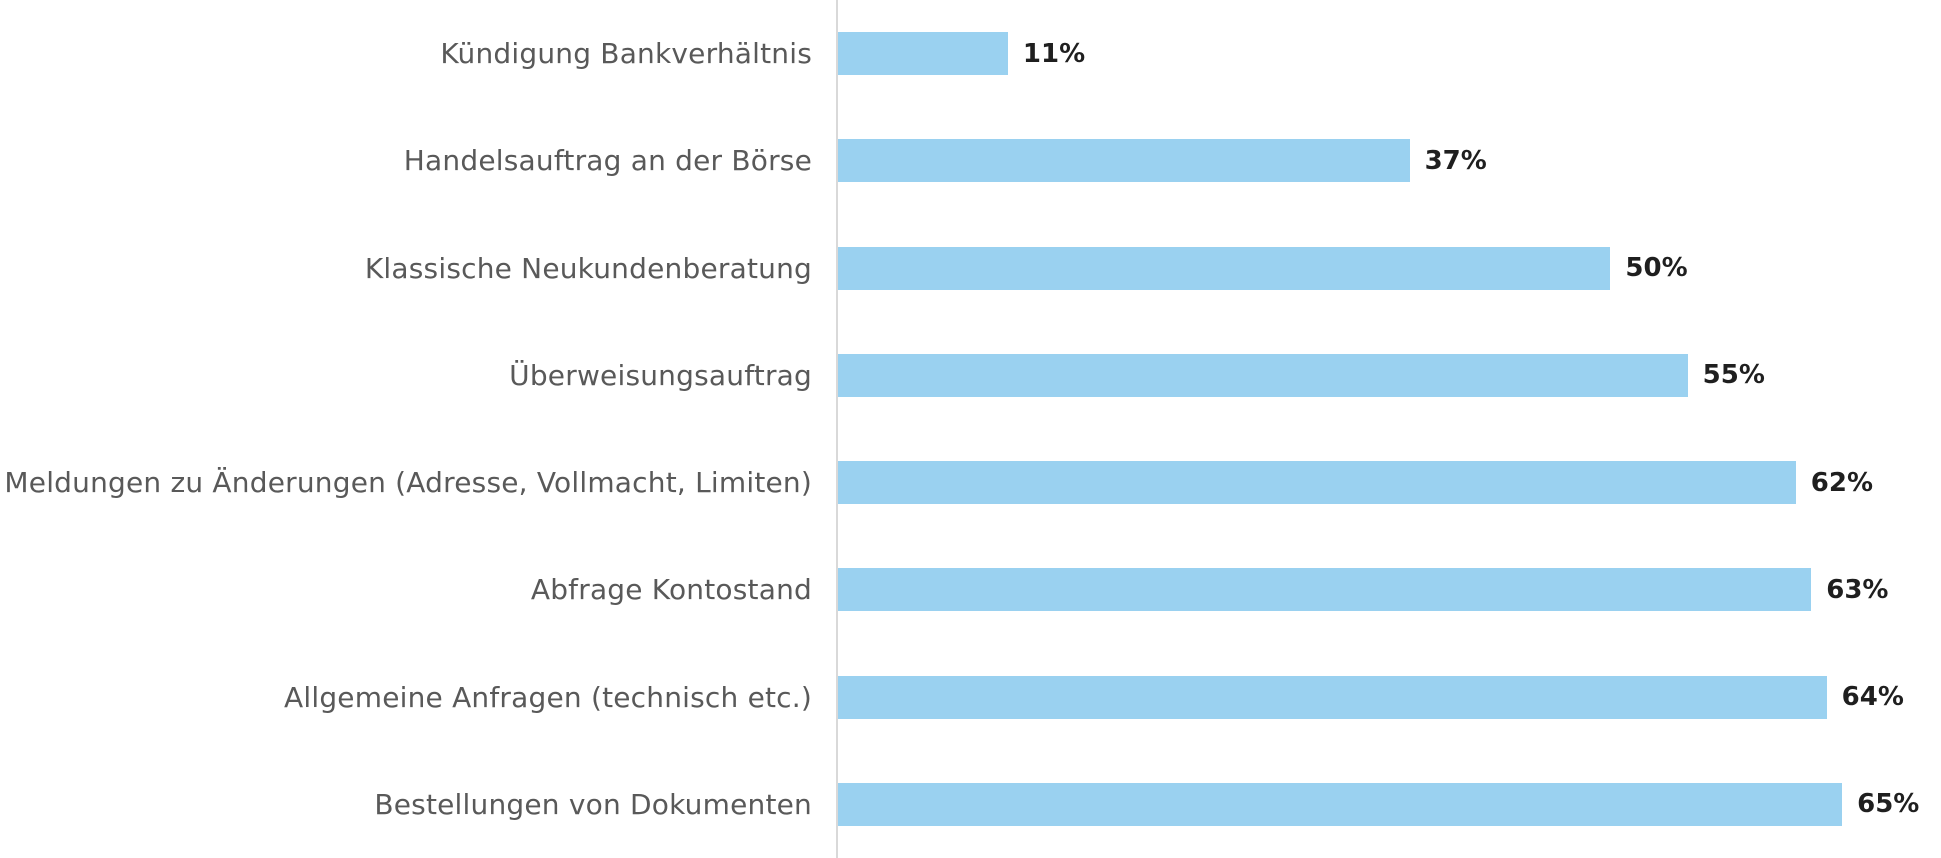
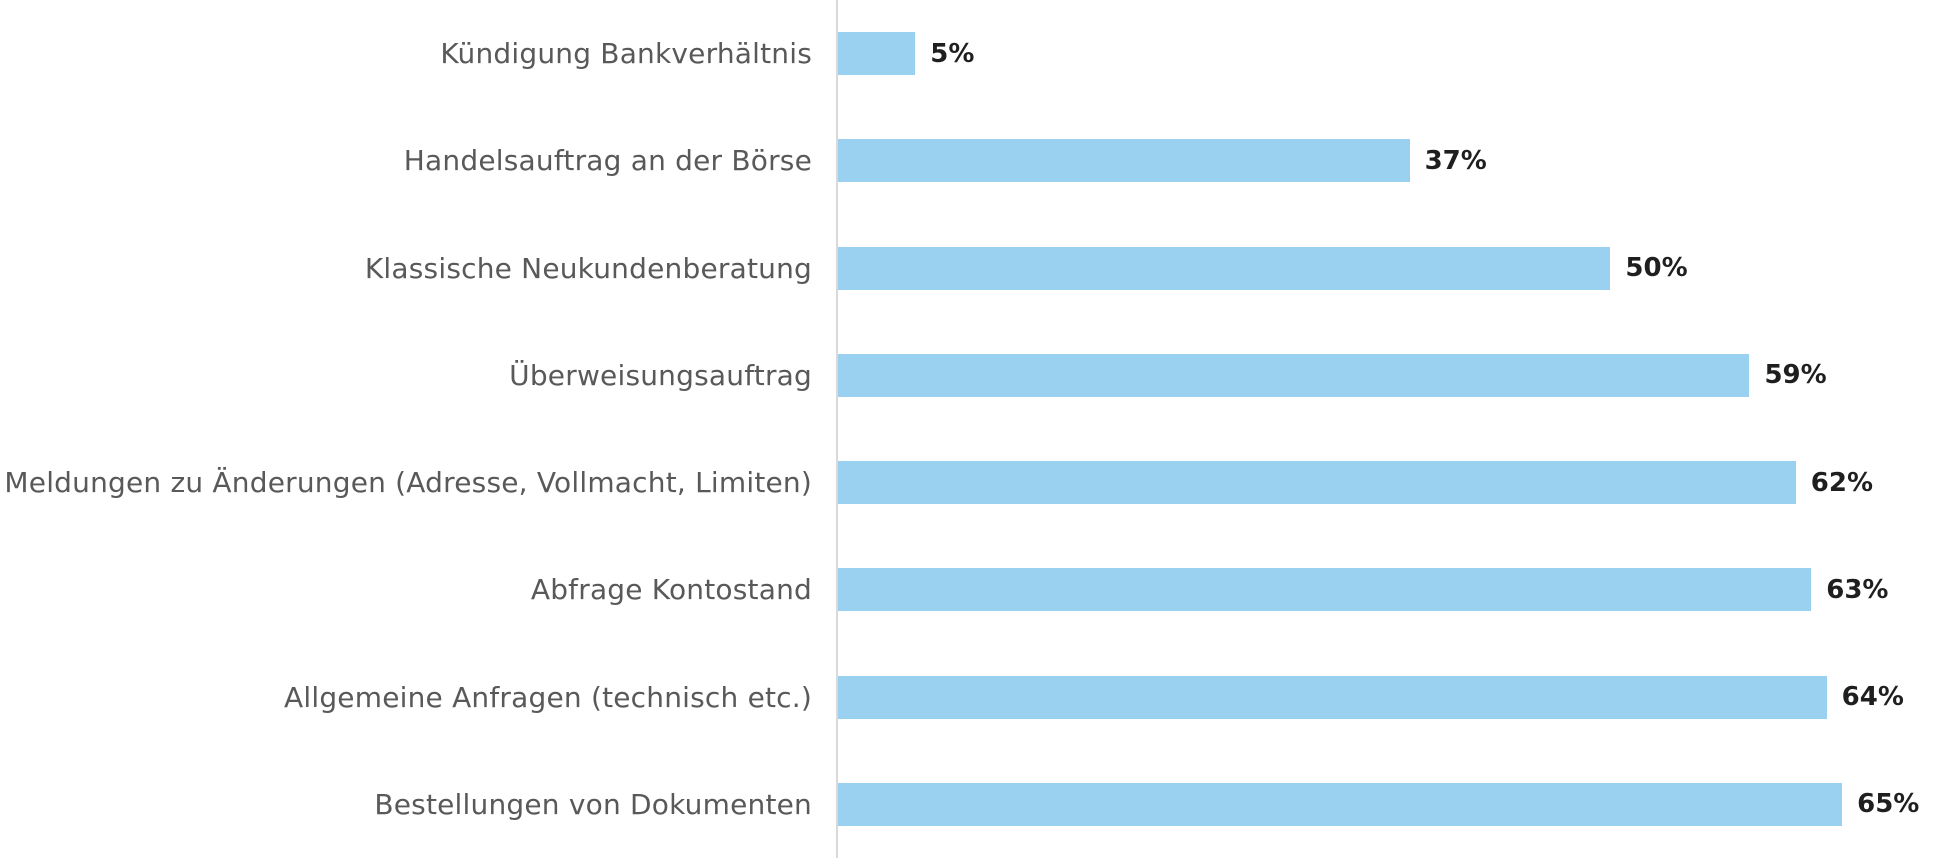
Kündigung Bankverhältnis: 11% -> 5%
Überweisungsauftrag: 55% -> 59%
